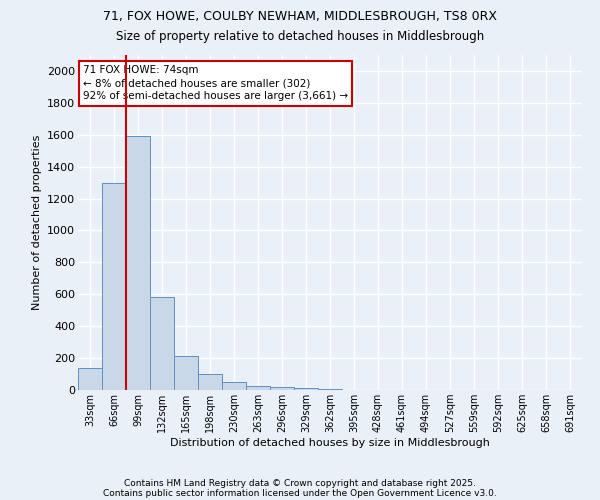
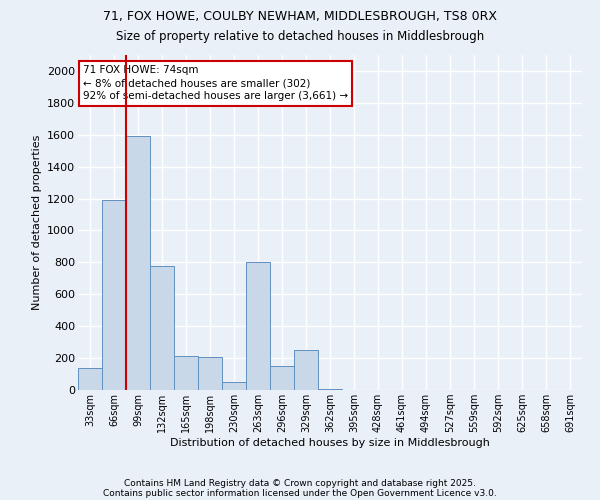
66sqm: 1300 -> 1190
132sqm: 580 -> 780
198sqm: 100 -> 210
263sqm: 20 -> 800
296sqm: 20 -> 150
329sqm: 10 -> 250
